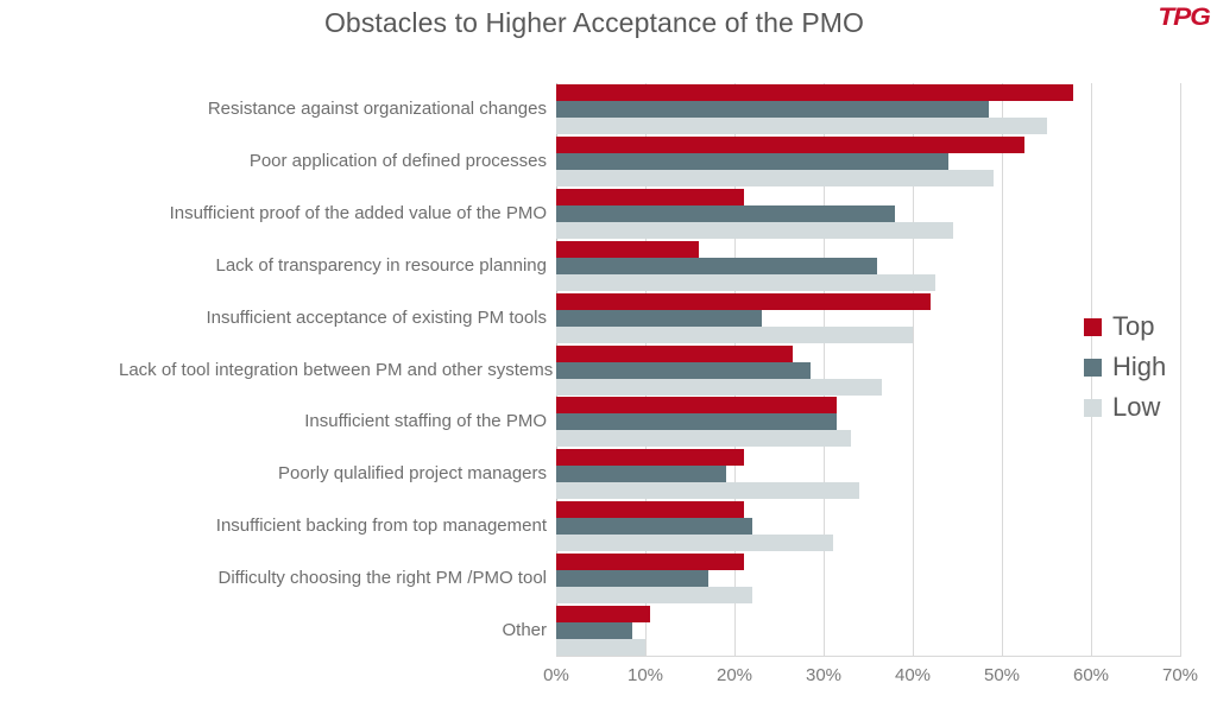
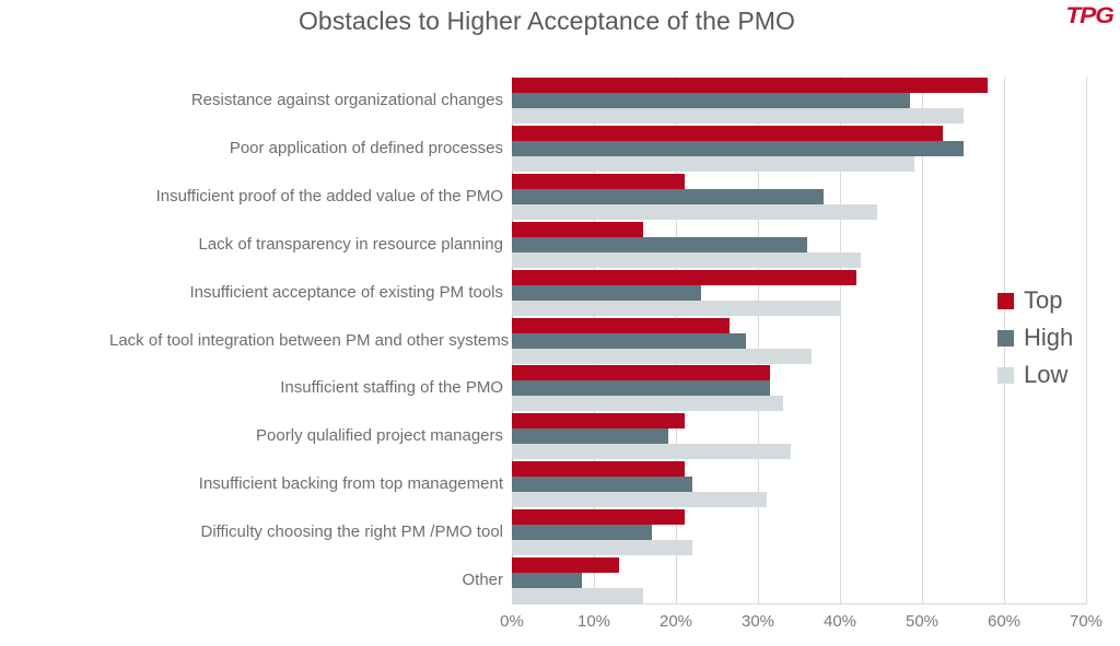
High/Poor application of defined processes: 44% -> 55%
Top/Other: 10% -> 13%
Low/Other: 10% -> 16%
